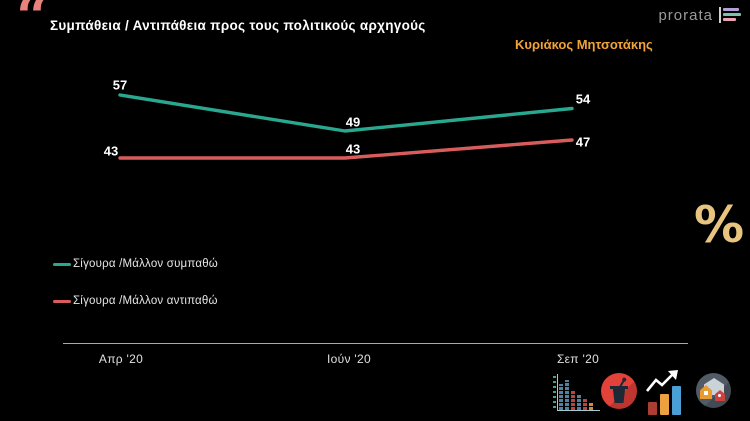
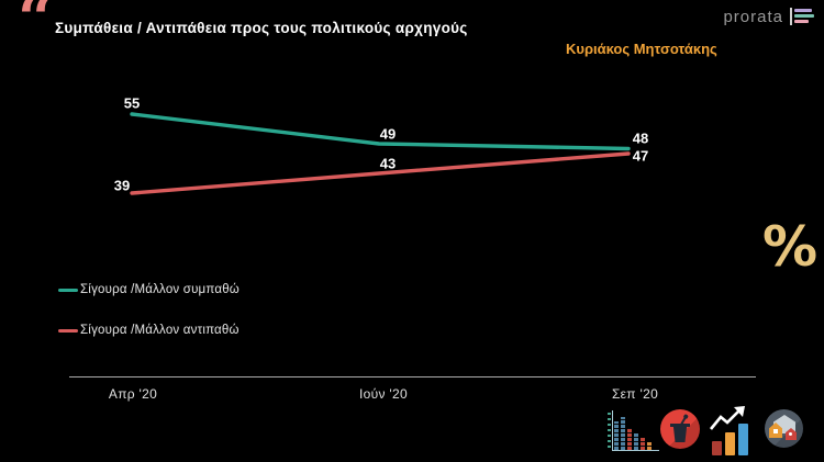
Σίγουρα /Μάλλον συμπαθώ/Απρ '20: 57 -> 55
Σίγουρα /Μάλλον αντιπαθώ/Απρ '20: 43 -> 39
Σίγουρα /Μάλλον συμπαθώ/Σεπ '20: 54 -> 48
